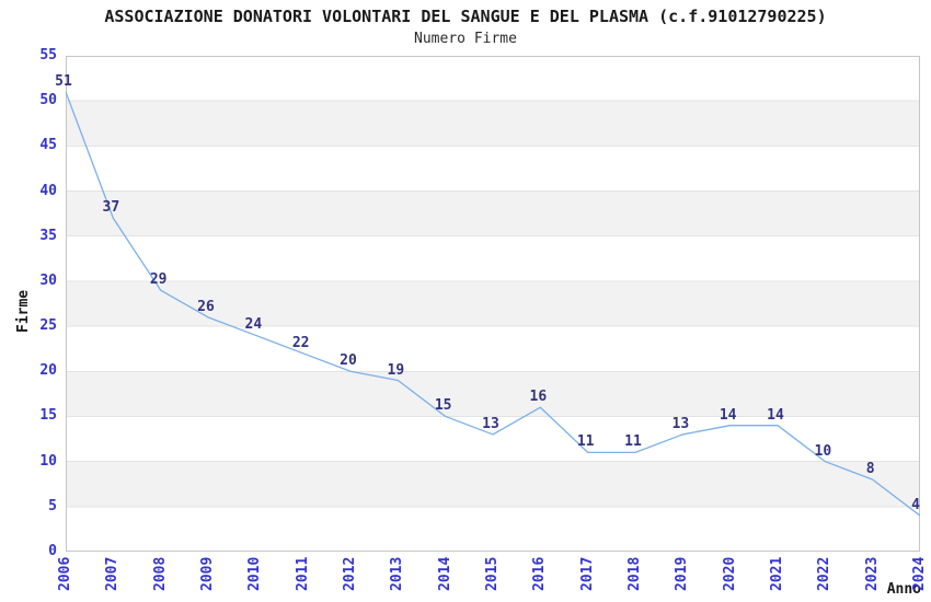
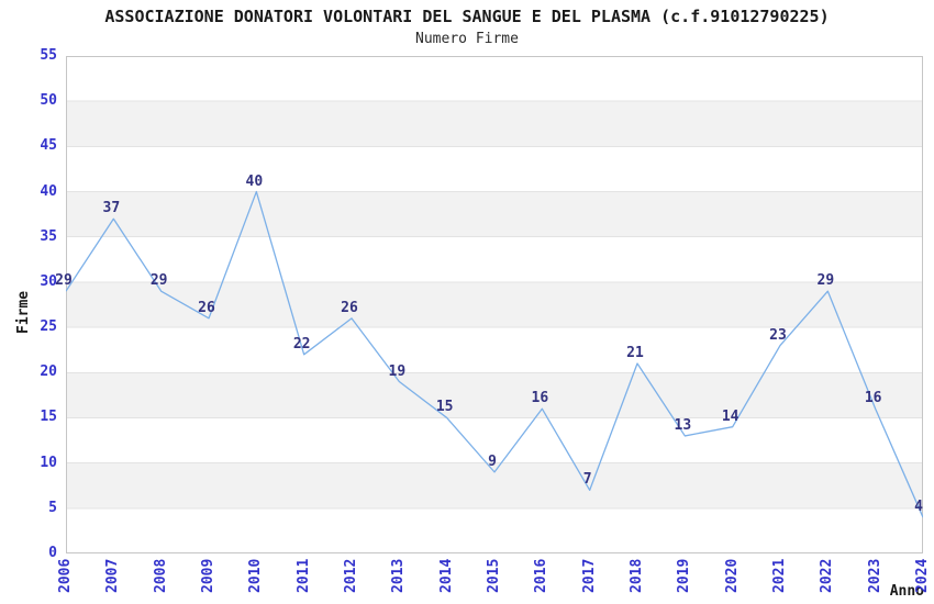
2006: 51 -> 29
2010: 24 -> 40
2012: 20 -> 26
2015: 13 -> 9
2017: 11 -> 7
2018: 11 -> 21
2021: 14 -> 23
2022: 10 -> 29
2023: 8 -> 16
